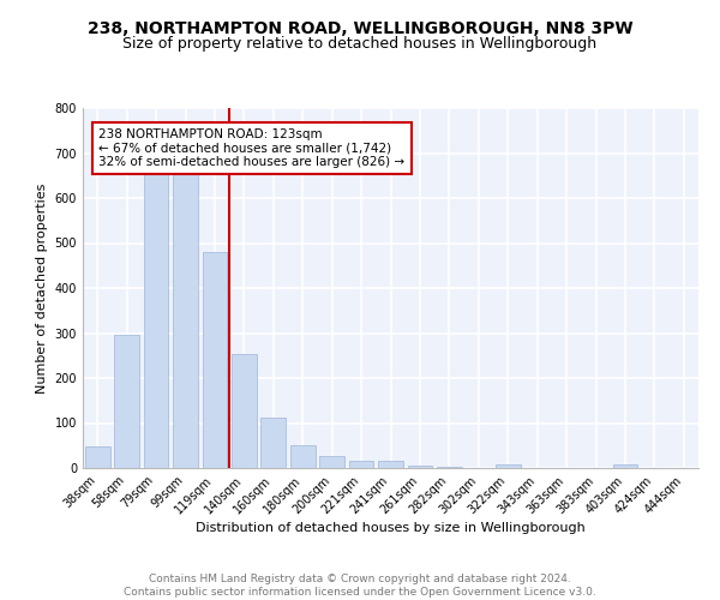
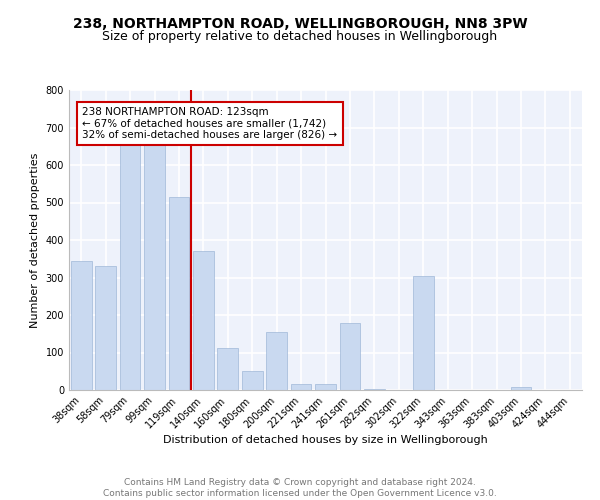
38sqm: 47 -> 345
58sqm: 295 -> 330
119sqm: 480 -> 515
140sqm: 253 -> 370
200sqm: 27 -> 155
261sqm: 5 -> 180
322sqm: 7 -> 305
